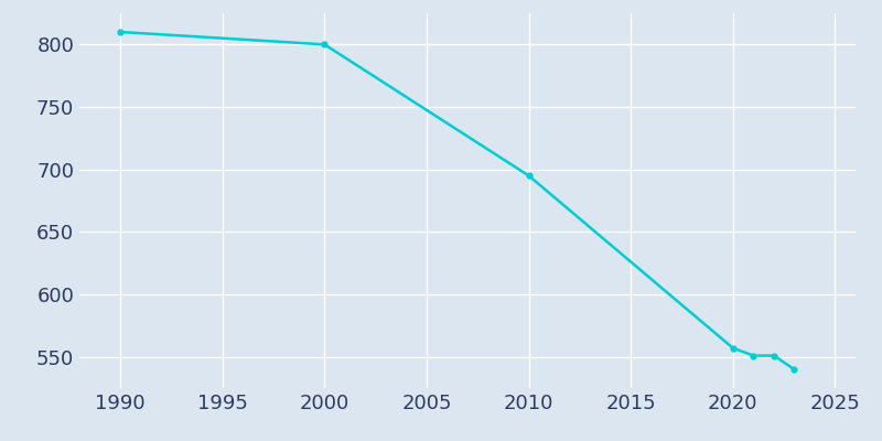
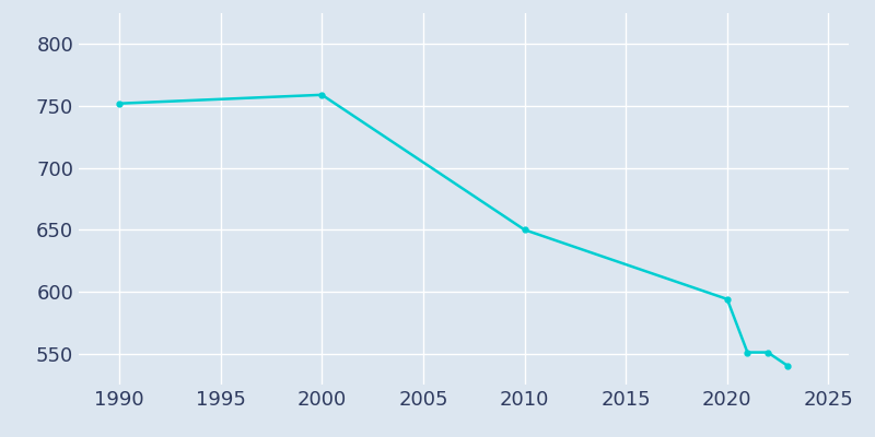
1990: 810 -> 752
2000: 800 -> 759
2010: 695 -> 650
2020: 557 -> 594
